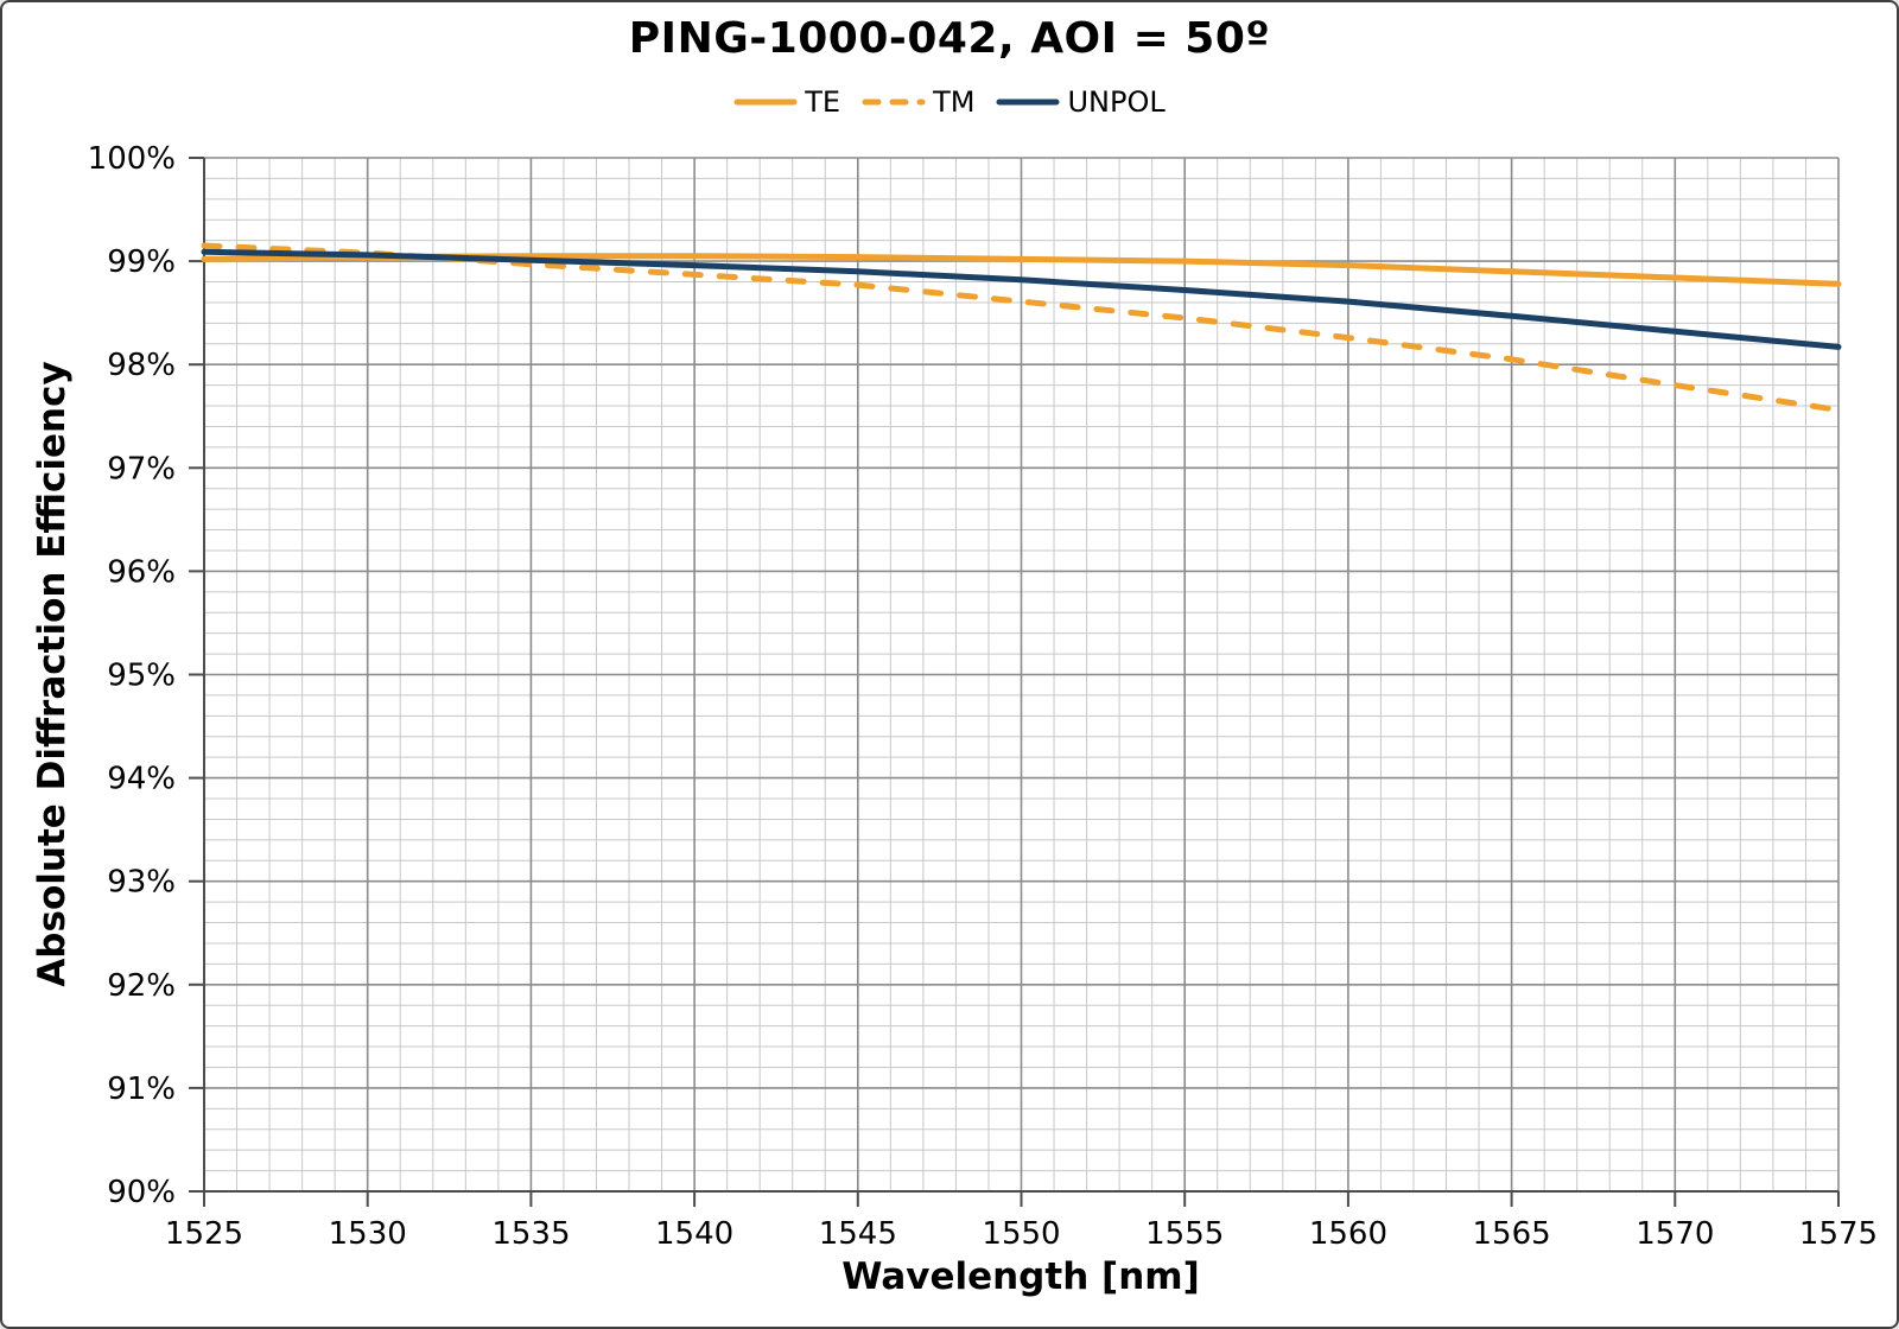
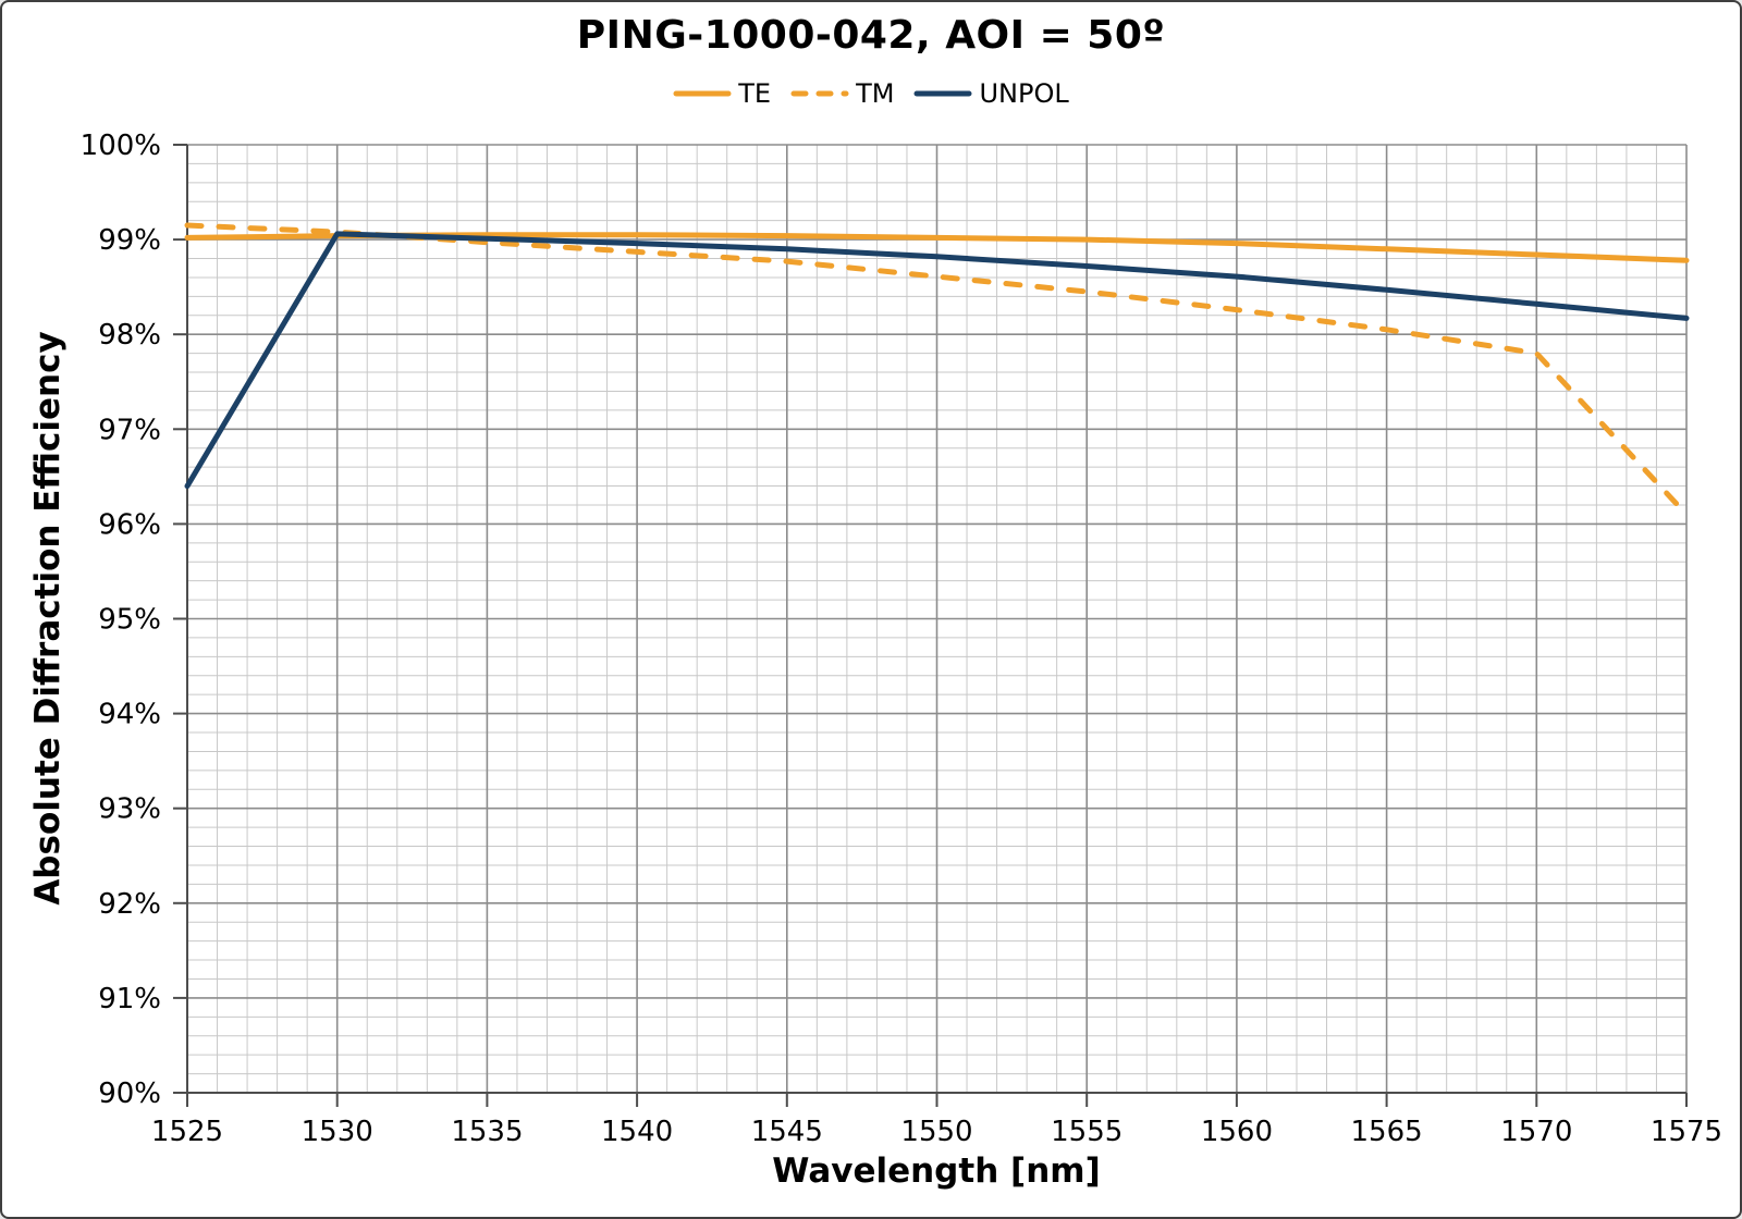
UNPOL/1525: 99.1% -> 96.4%
TM/1575: 97.6% -> 96.1%
